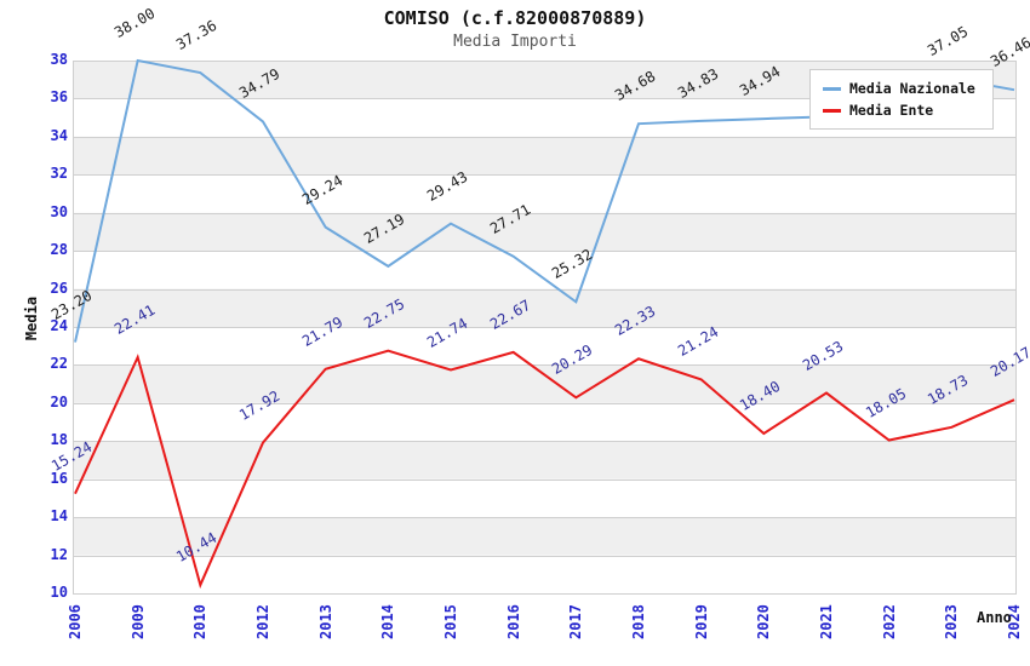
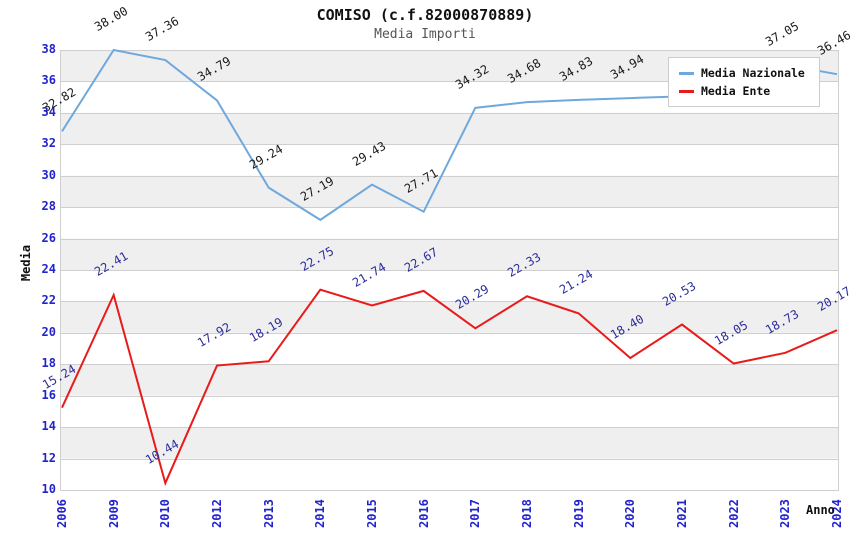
Media Nazionale/2006: 23.20 -> 32.82
Media Ente/2013: 21.79 -> 18.19
Media Nazionale/2017: 25.32 -> 34.32
